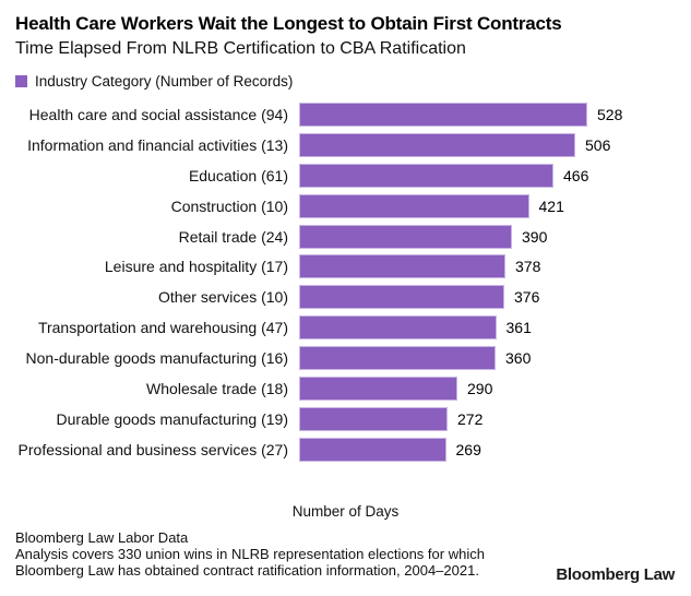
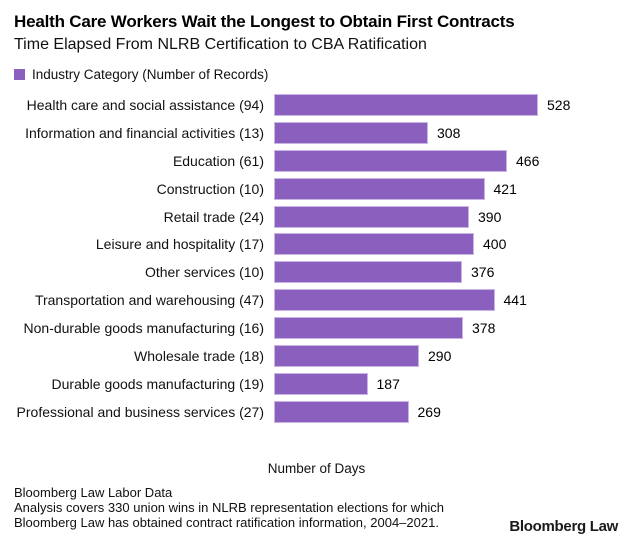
Information and financial activities (13): 506 -> 308
Leisure and hospitality (17): 378 -> 400
Transportation and warehousing (47): 361 -> 441
Non-durable goods manufacturing (16): 360 -> 378
Durable goods manufacturing (19): 272 -> 187
